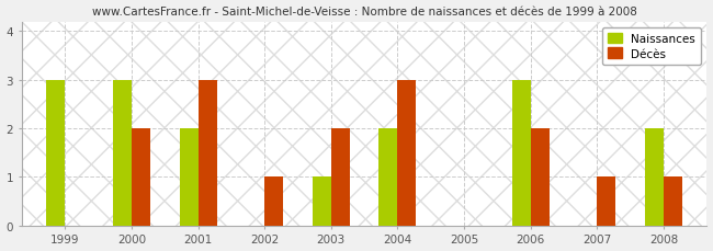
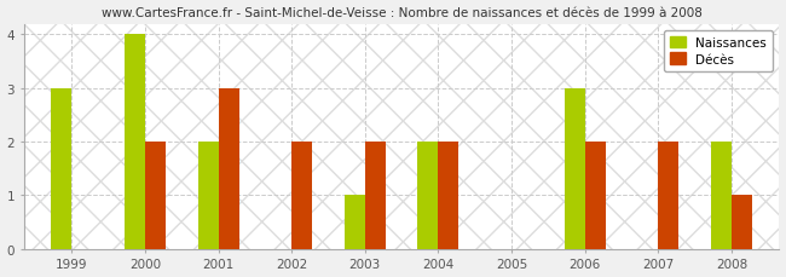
Naissances/2000: 3 -> 4
Décès/2002: 1 -> 2
Décès/2004: 3 -> 2
Décès/2007: 1 -> 2
